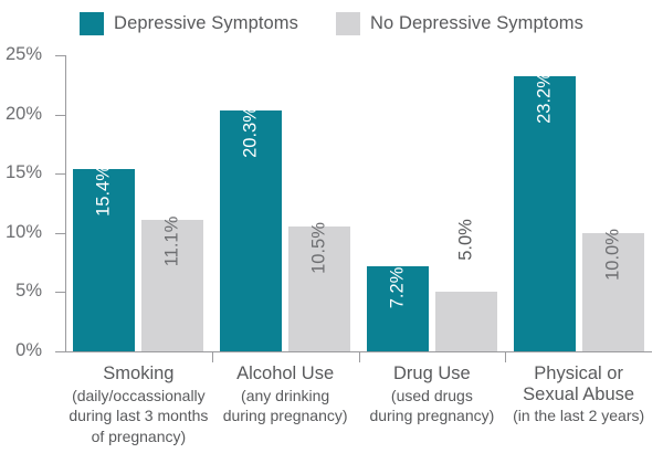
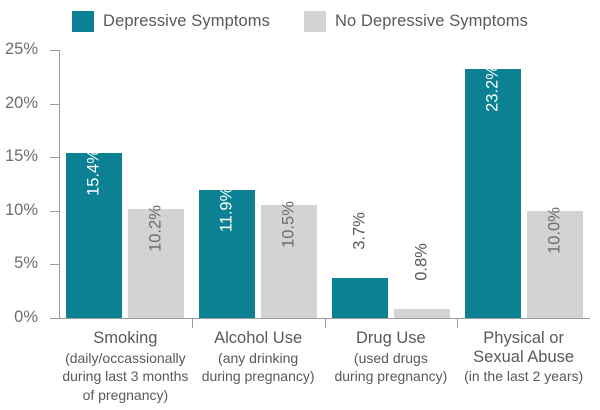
No Depressive Symptoms/Smoking: 11.1% -> 10.2%
Depressive Symptoms/Alcohol Use: 20.3% -> 11.9%
Depressive Symptoms/Drug Use: 7.2% -> 3.7%
No Depressive Symptoms/Drug Use: 5.0% -> 0.8%
